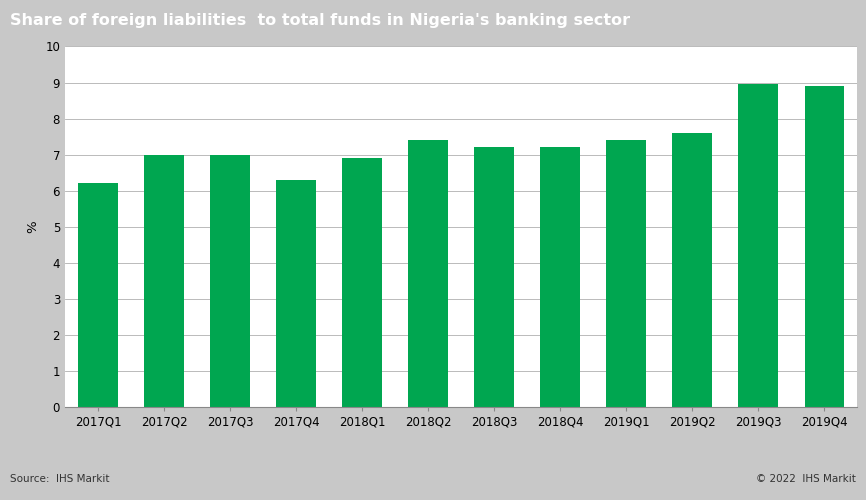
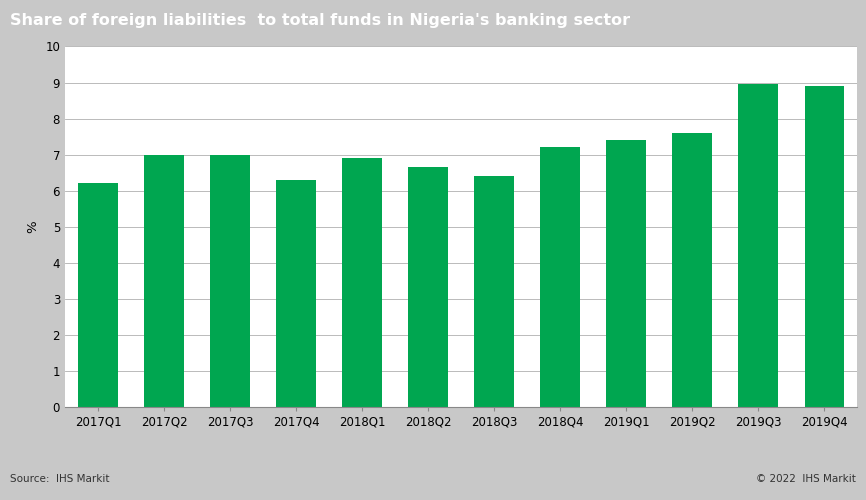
2018Q2: 7.40 -> 6.65
2018Q3: 7.20 -> 6.40
